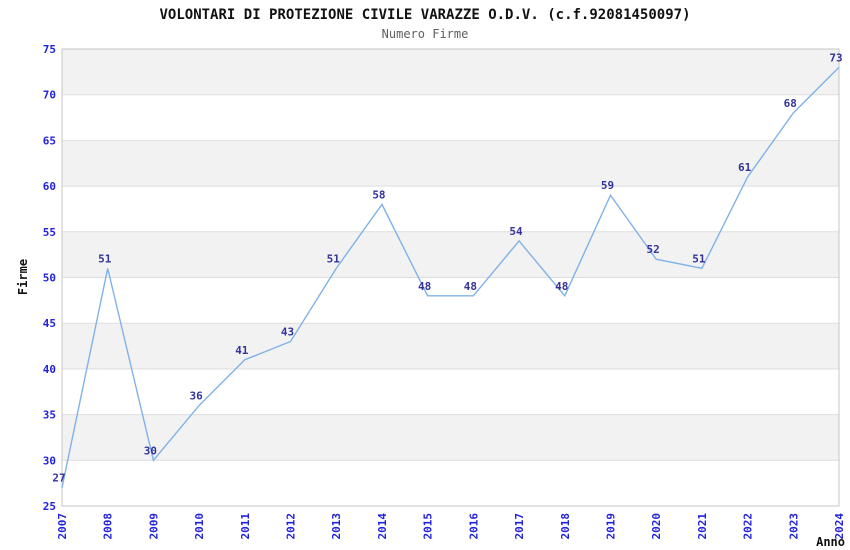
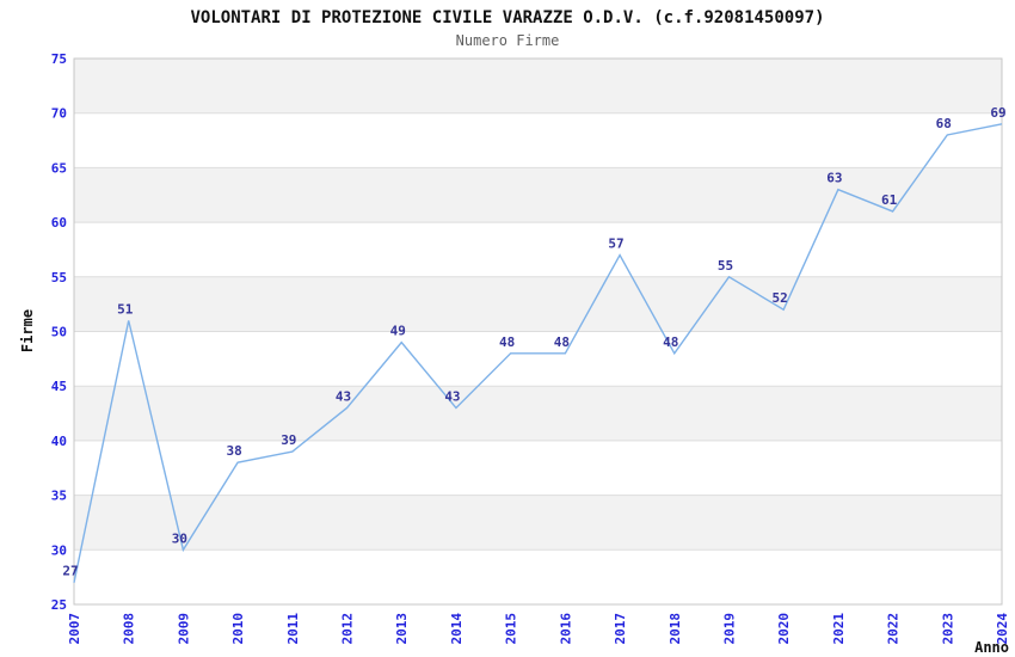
2010: 36 -> 38
2011: 41 -> 39
2013: 51 -> 49
2014: 58 -> 43
2017: 54 -> 57
2019: 59 -> 55
2021: 51 -> 63
2024: 73 -> 69
